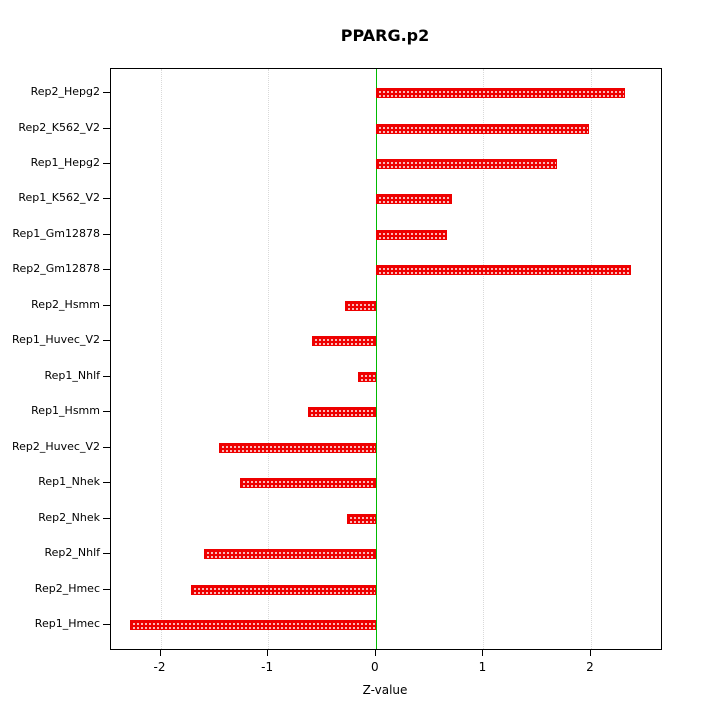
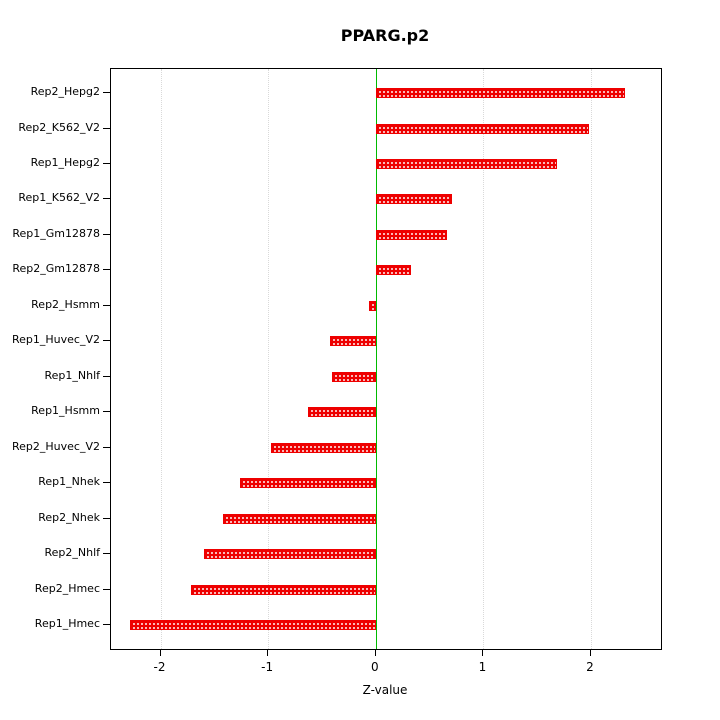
Rep2_Gm12878: 2.37 -> 0.33
Rep2_Hsmm: -0.29 -> -0.06
Rep1_Huvec_V2: -0.59 -> -0.43
Rep1_Nhlf: -0.17 -> -0.41
Rep2_Huvec_V2: -1.46 -> -0.97
Rep2_Nhek: -0.27 -> -1.42
